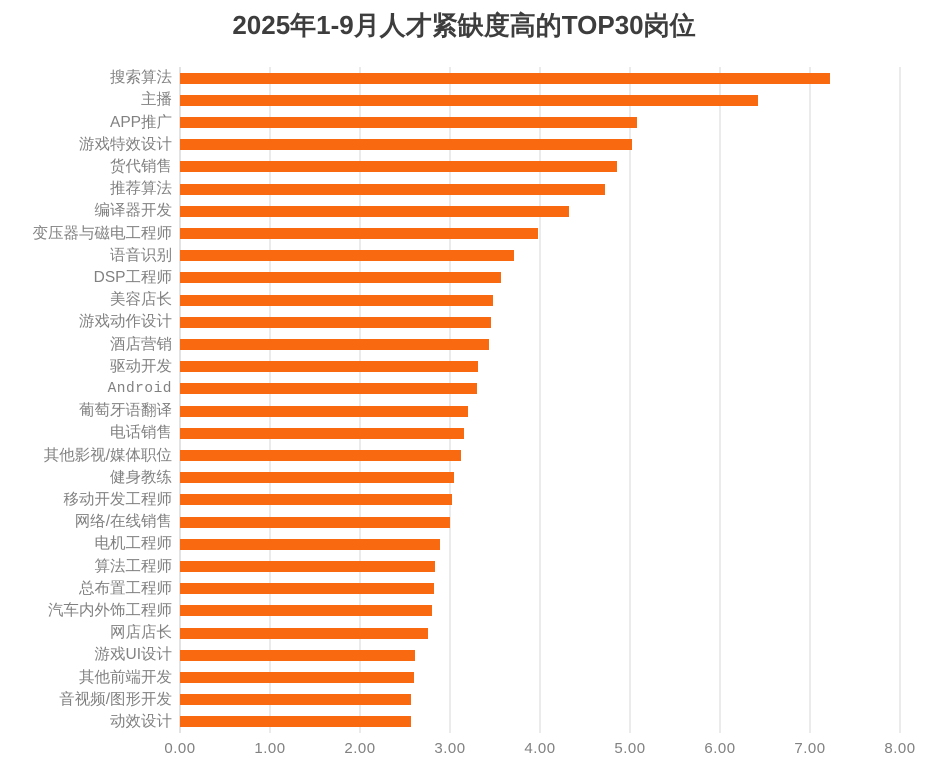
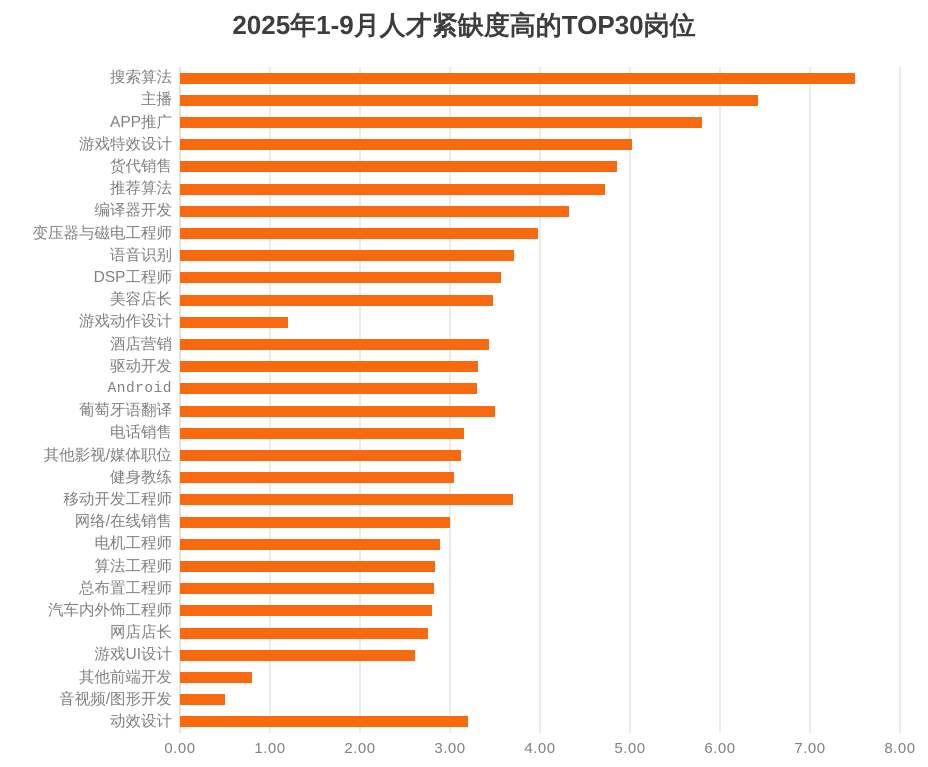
搜索算法: 7.2 -> 7.5
APP推广: 5.1 -> 5.8
游戏动作设计: 3.5 -> 1.2
葡萄牙语翻译: 3.2 -> 3.5
移动开发工程师: 3.0 -> 3.7
其他前端开发: 2.6 -> 0.8
音视频/图形开发: 2.6 -> 0.5
动效设计: 2.6 -> 3.2
